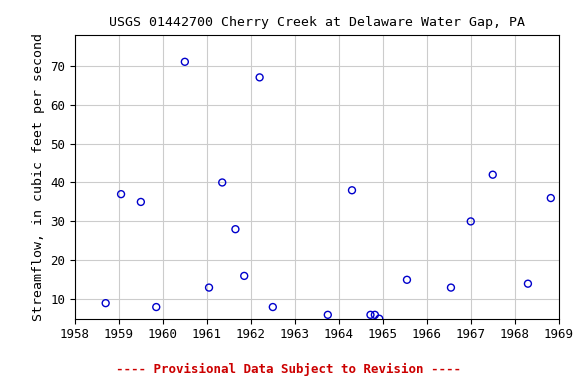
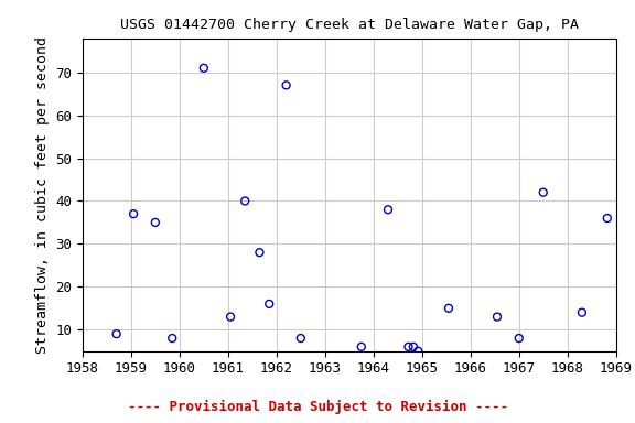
1967: 30 -> 8
